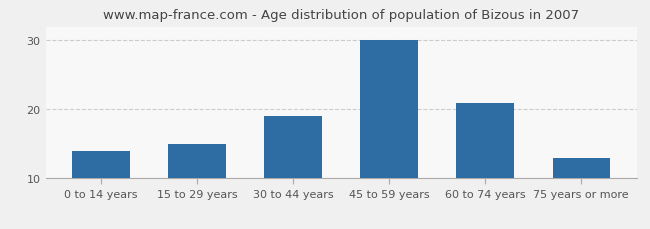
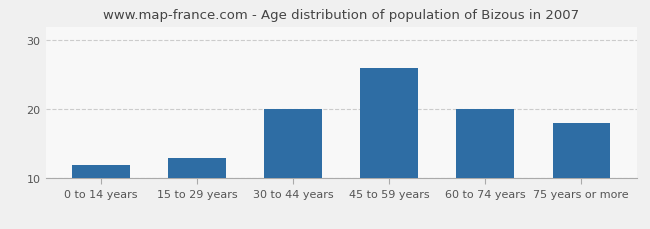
0 to 14 years: 14 -> 12
15 to 29 years: 15 -> 13
30 to 44 years: 19 -> 20
45 to 59 years: 30 -> 26
60 to 74 years: 21 -> 20
75 years or more: 13 -> 18
